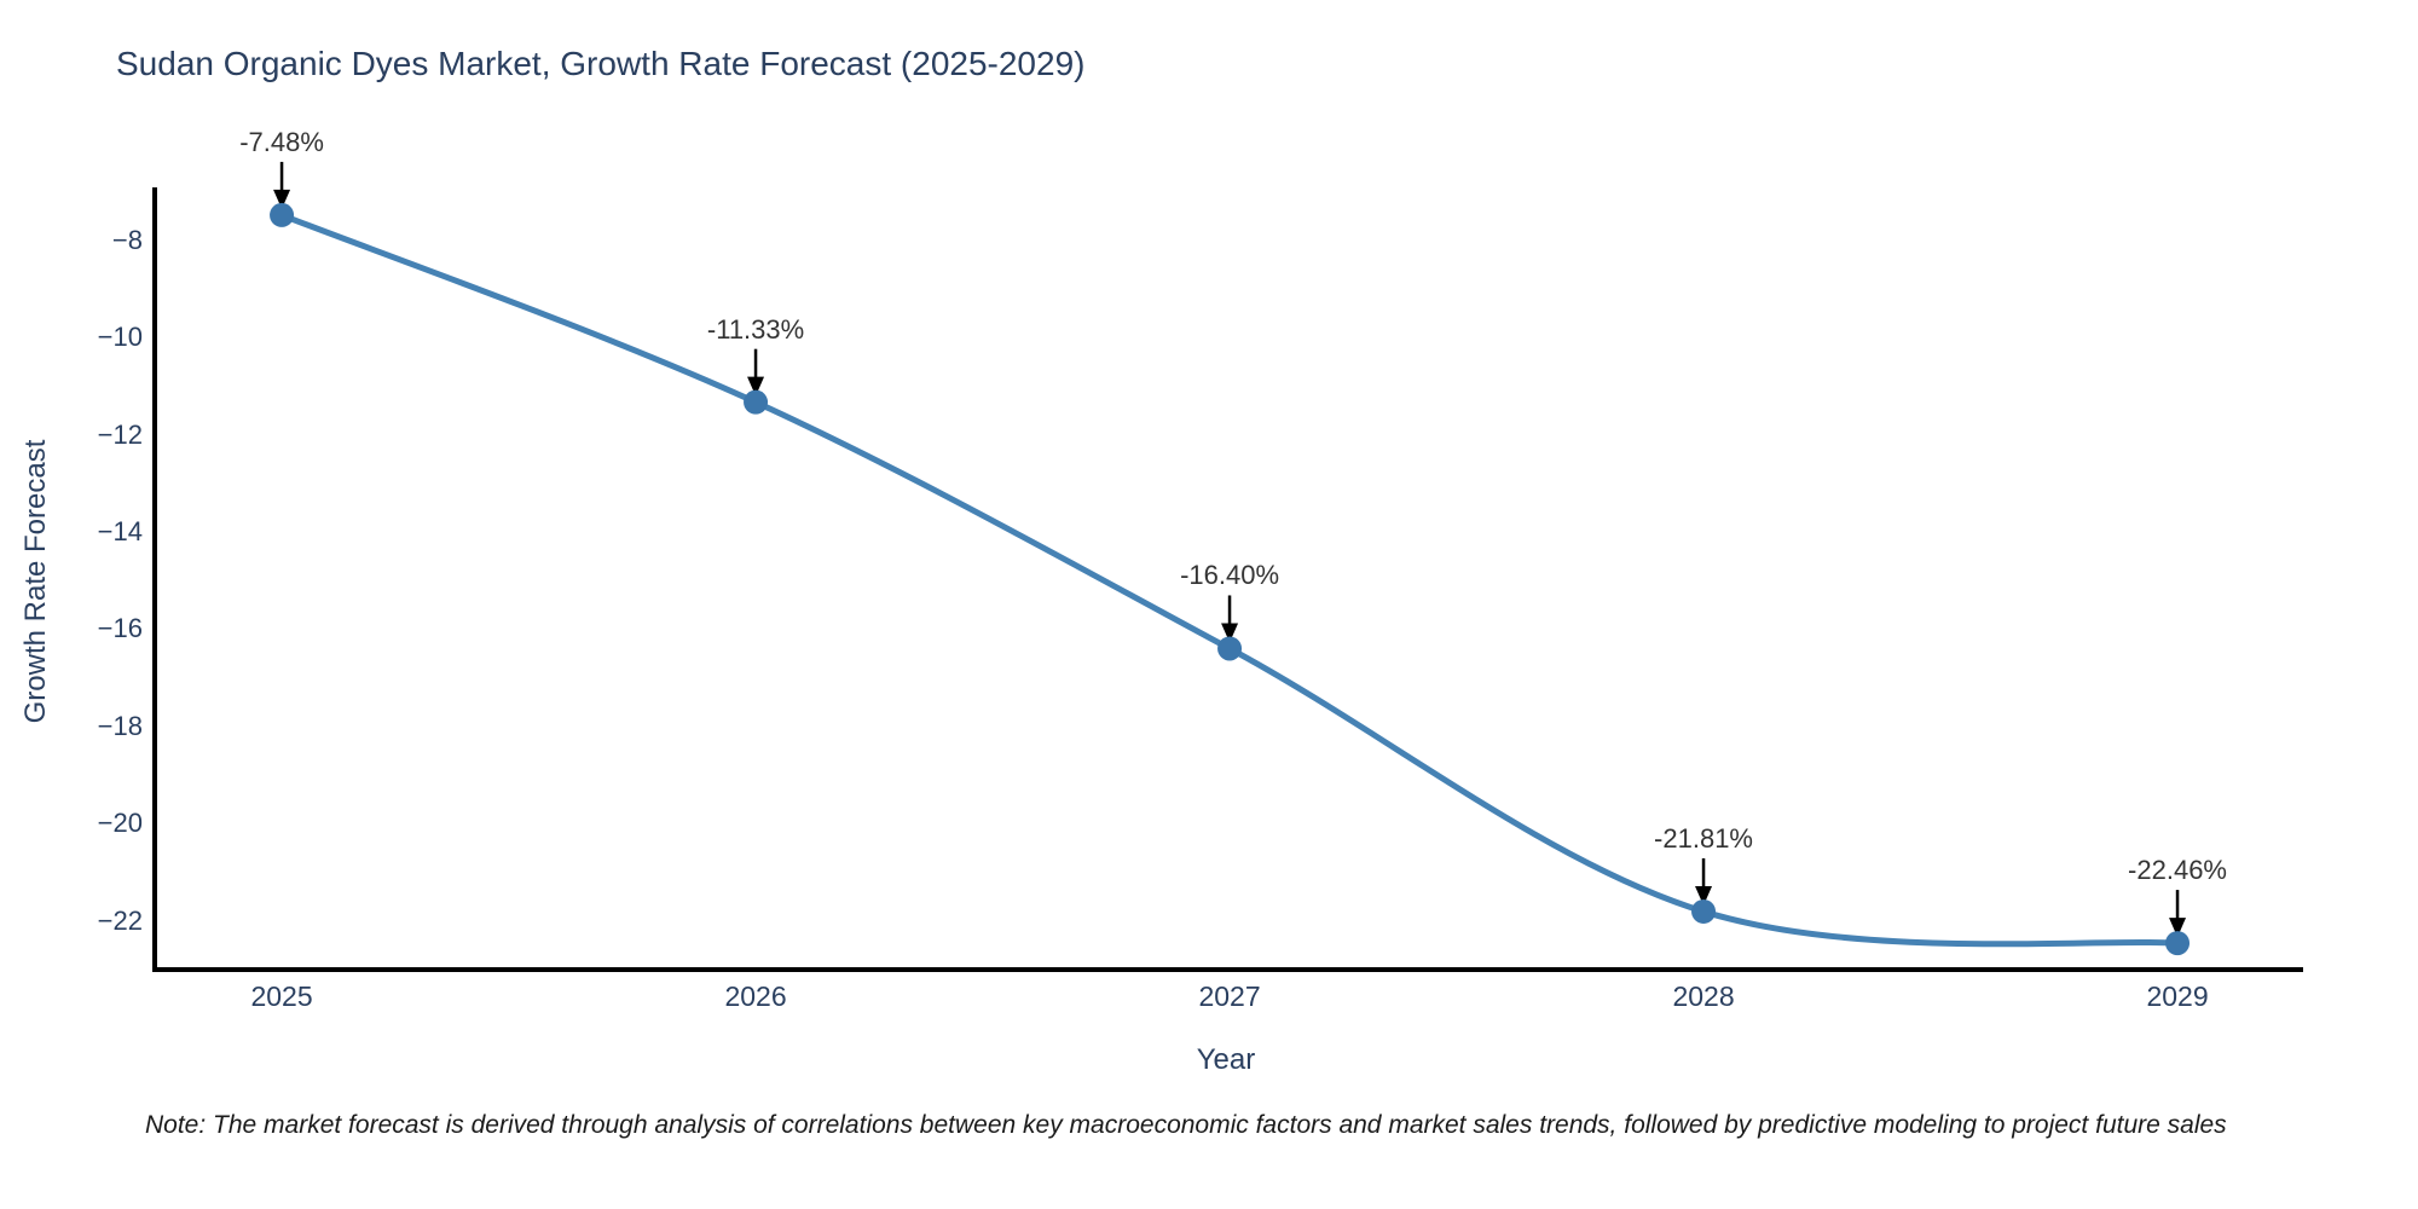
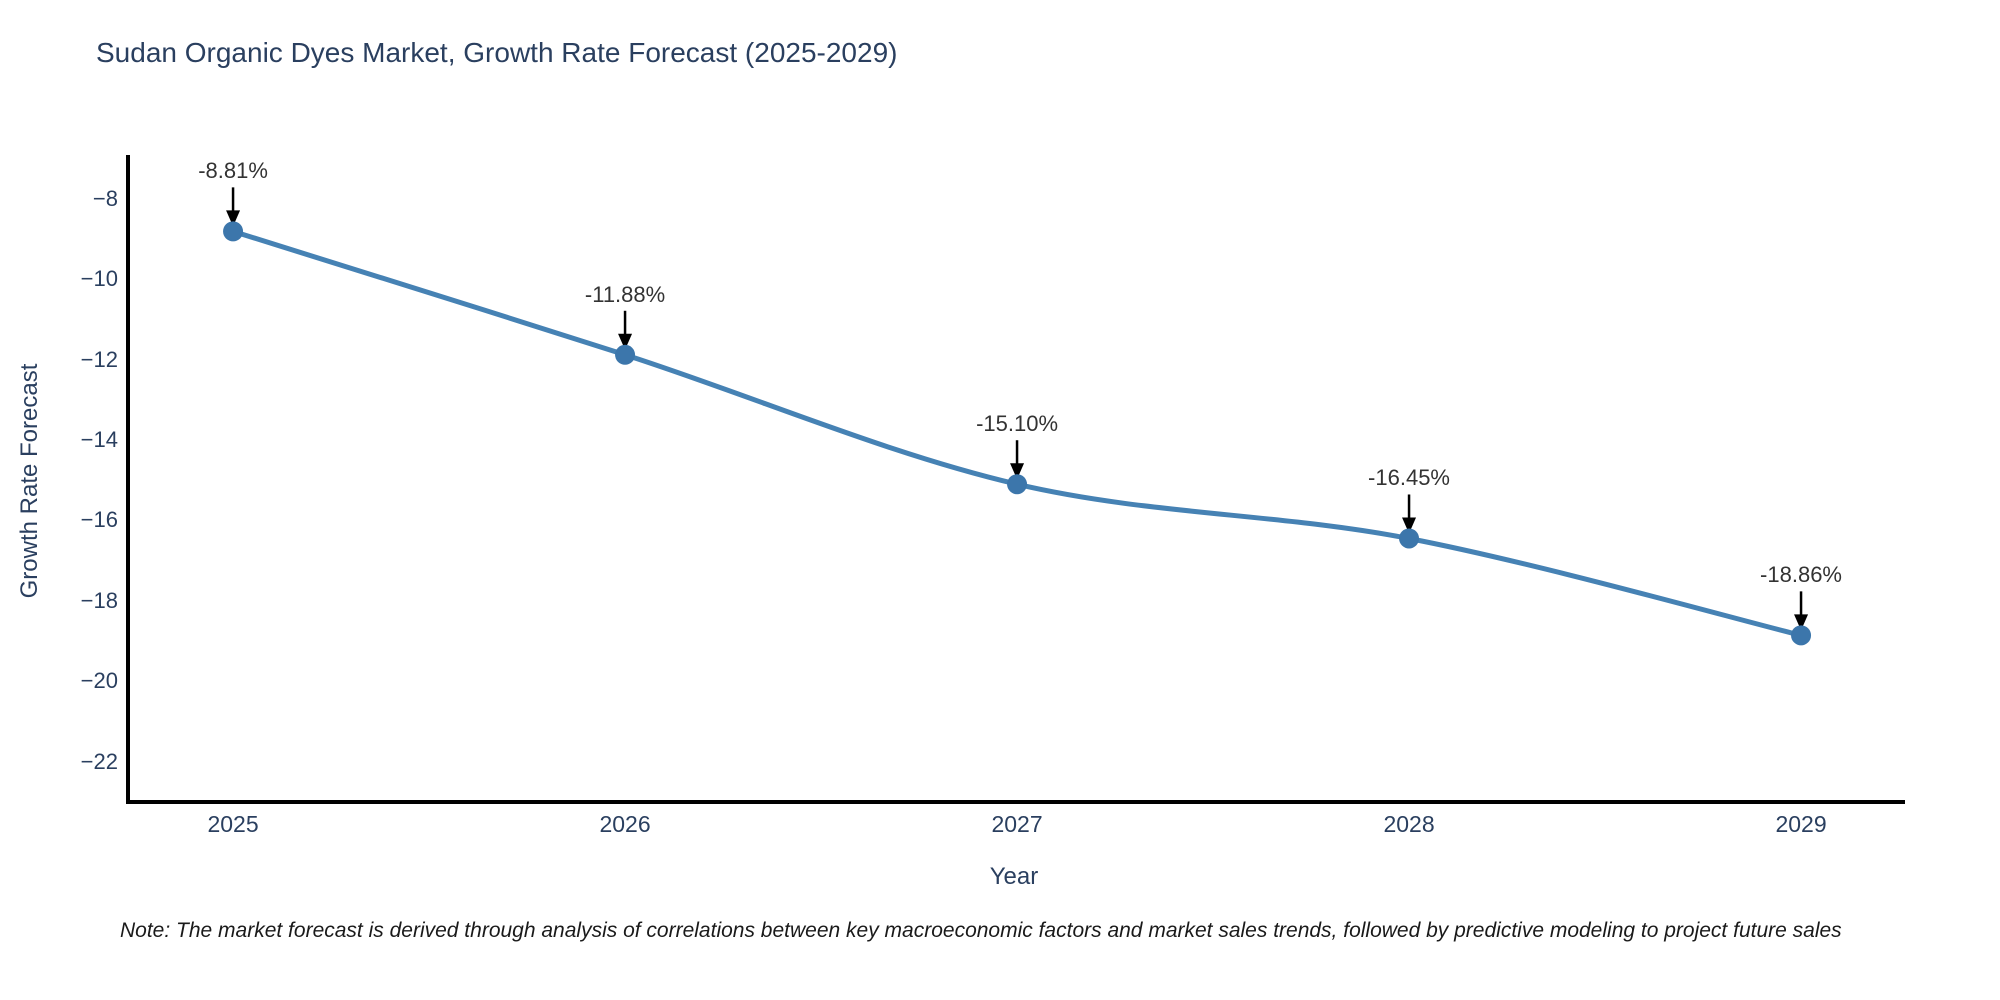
2025: -7.48% -> -8.81%
2026: -11.33% -> -11.88%
2027: -16.40% -> -15.10%
2028: -21.81% -> -16.45%
2029: -22.46% -> -18.86%
